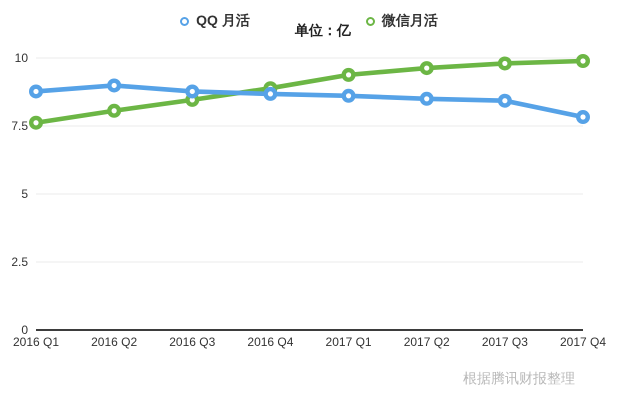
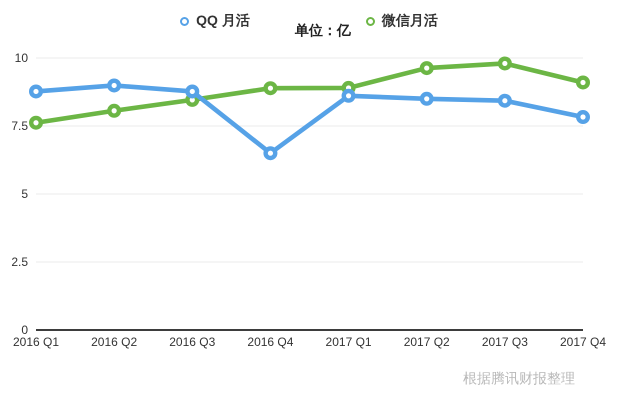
QQ 月活/2016 Q4: 8.7 -> 6.5
微信月活/2017 Q1: 9.4 -> 8.9
微信月活/2017 Q4: 9.9 -> 9.1
